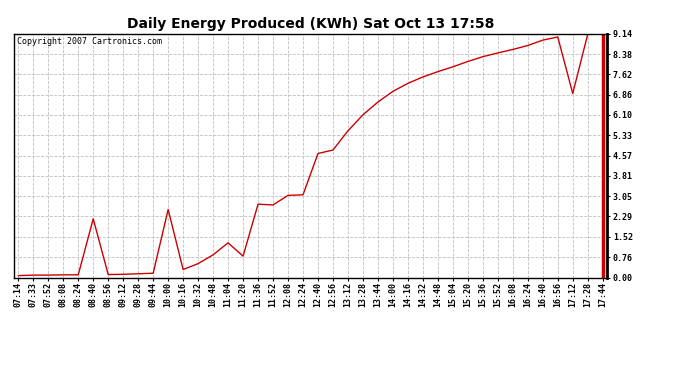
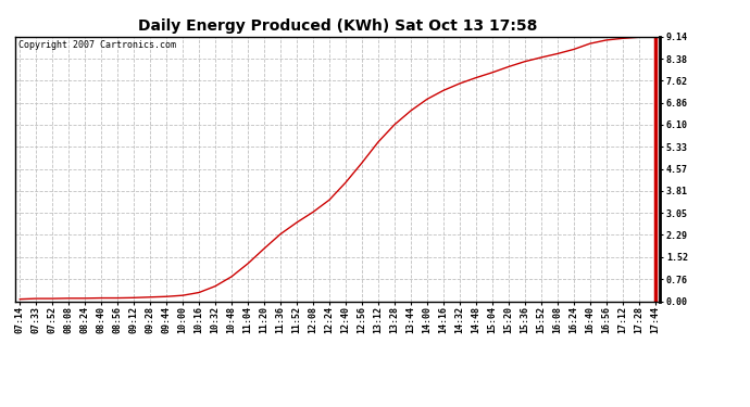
08:40: 2.20 -> 0.11
10:00: 2.55 -> 0.20
11:20: 0.80 -> 1.82
11:36: 2.75 -> 2.32
12:24: 3.10 -> 3.50
12:40: 4.65 -> 4.10
17:12: 6.90 -> 9.08
